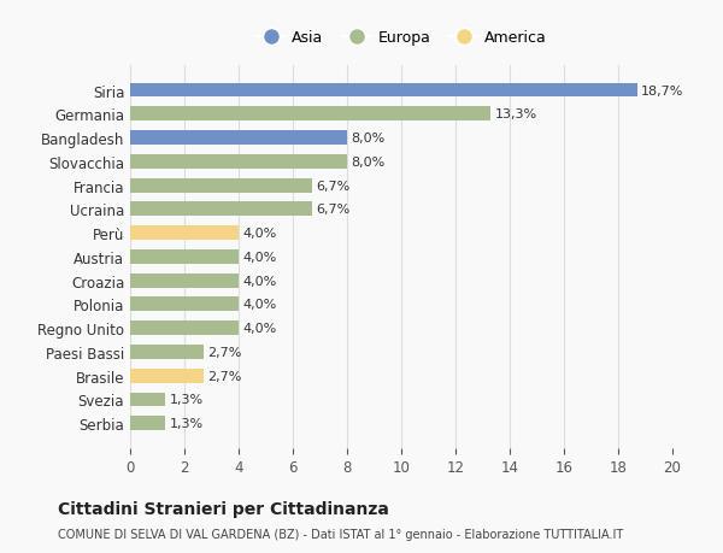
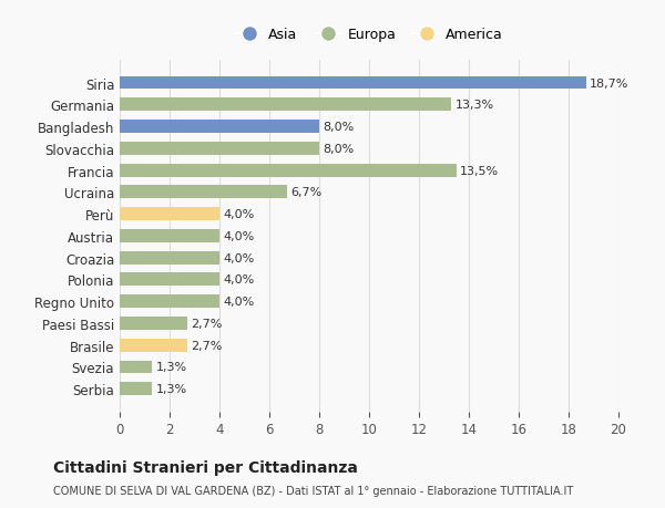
Francia: 6,7% -> 13,5%
